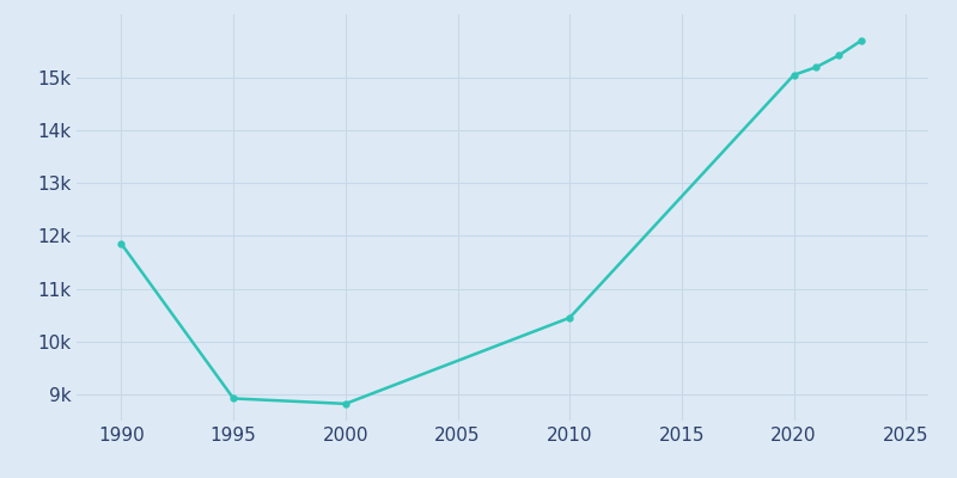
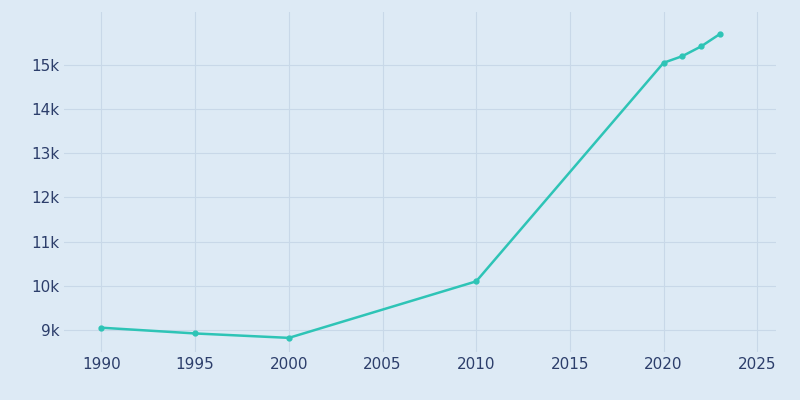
1990: 11.85k -> 9.05k
2010: 10.45k -> 10.10k
